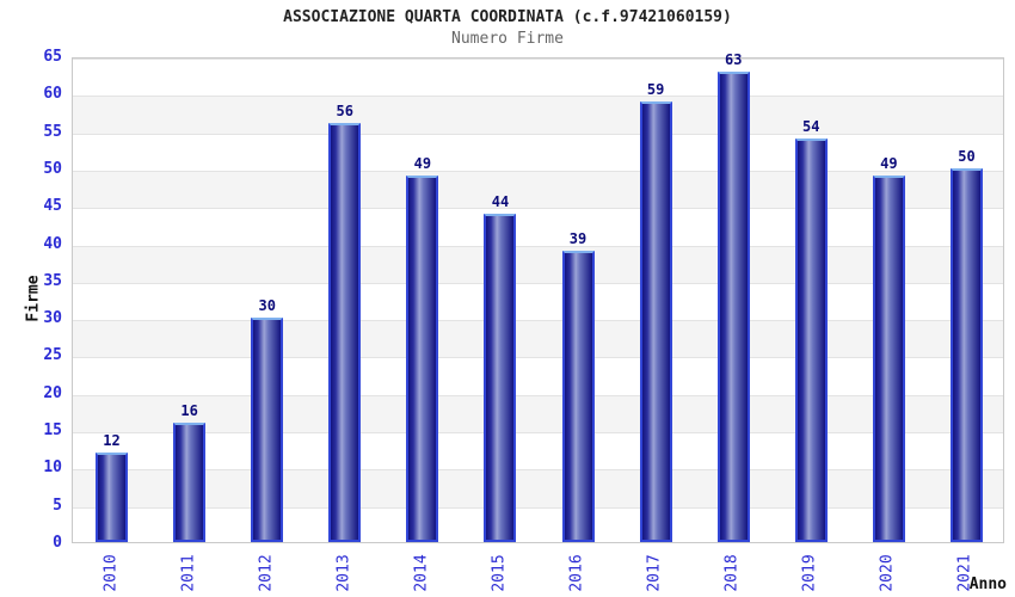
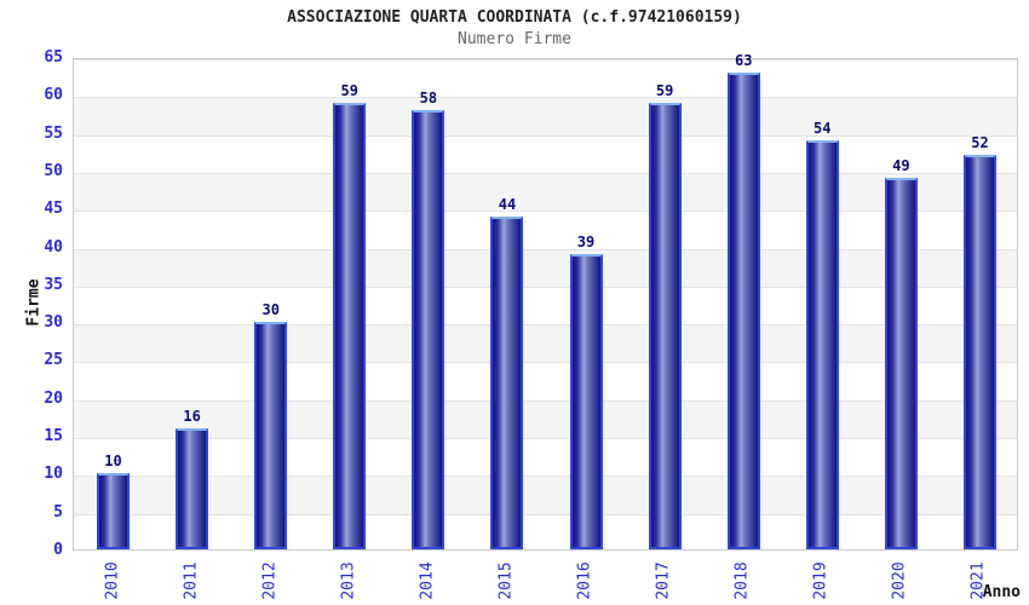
2010: 12 -> 10
2013: 56 -> 59
2014: 49 -> 58
2021: 50 -> 52
